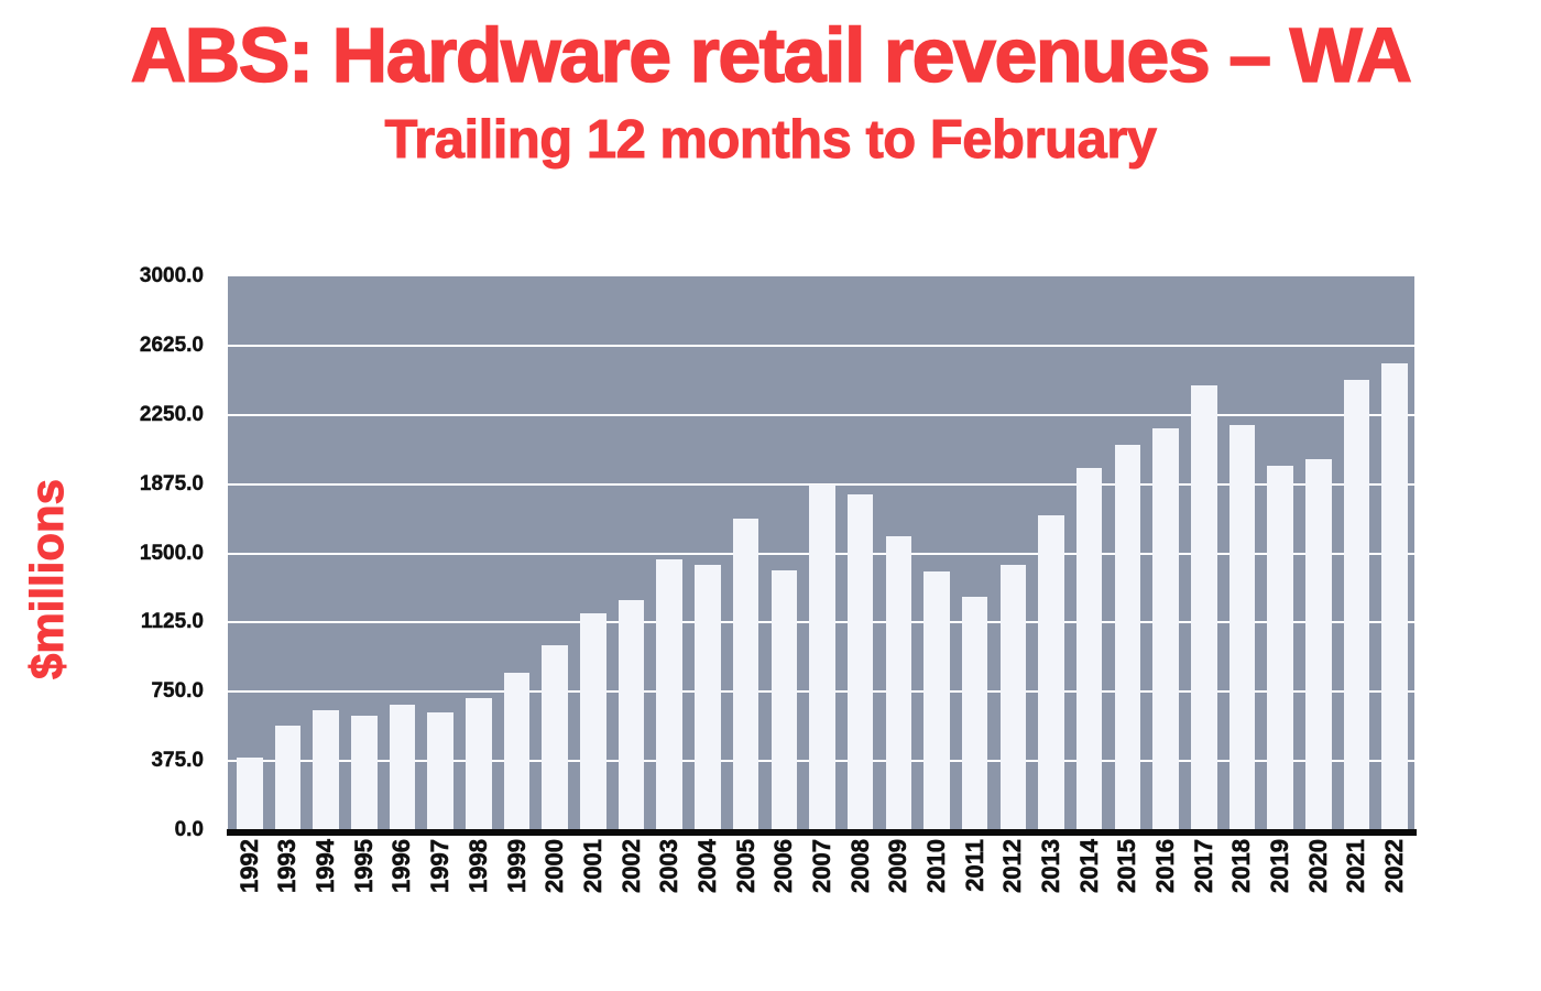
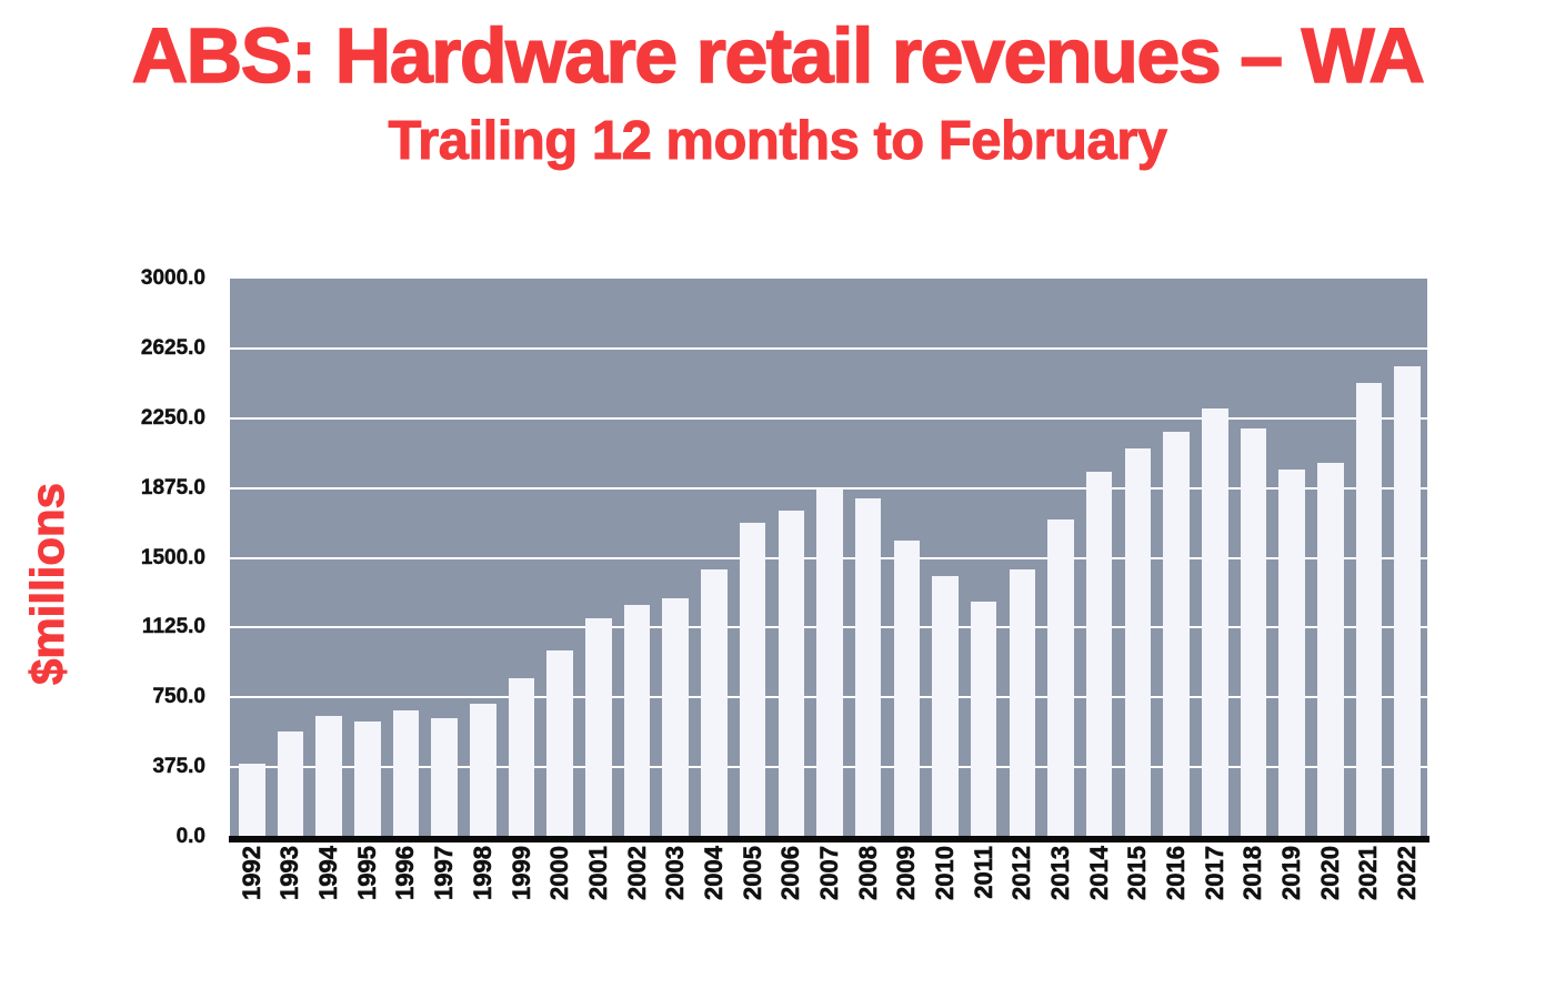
2003: 1470 -> 1280
2006: 1410 -> 1760
2017: 2410 -> 2300
